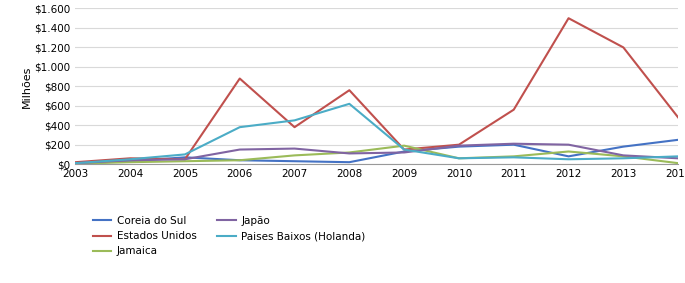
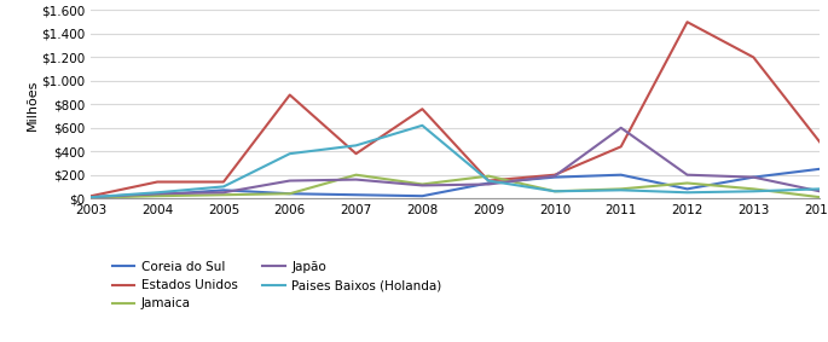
Estados Unidos/2004: $60 -> $140
Estados Unidos/2005: $50 -> $140
Jamaica/2007: $90 -> $200
Estados Unidos/2011: $560 -> $440
Japão/2011: $210 -> $600
Japão/2013: $90 -> $180
